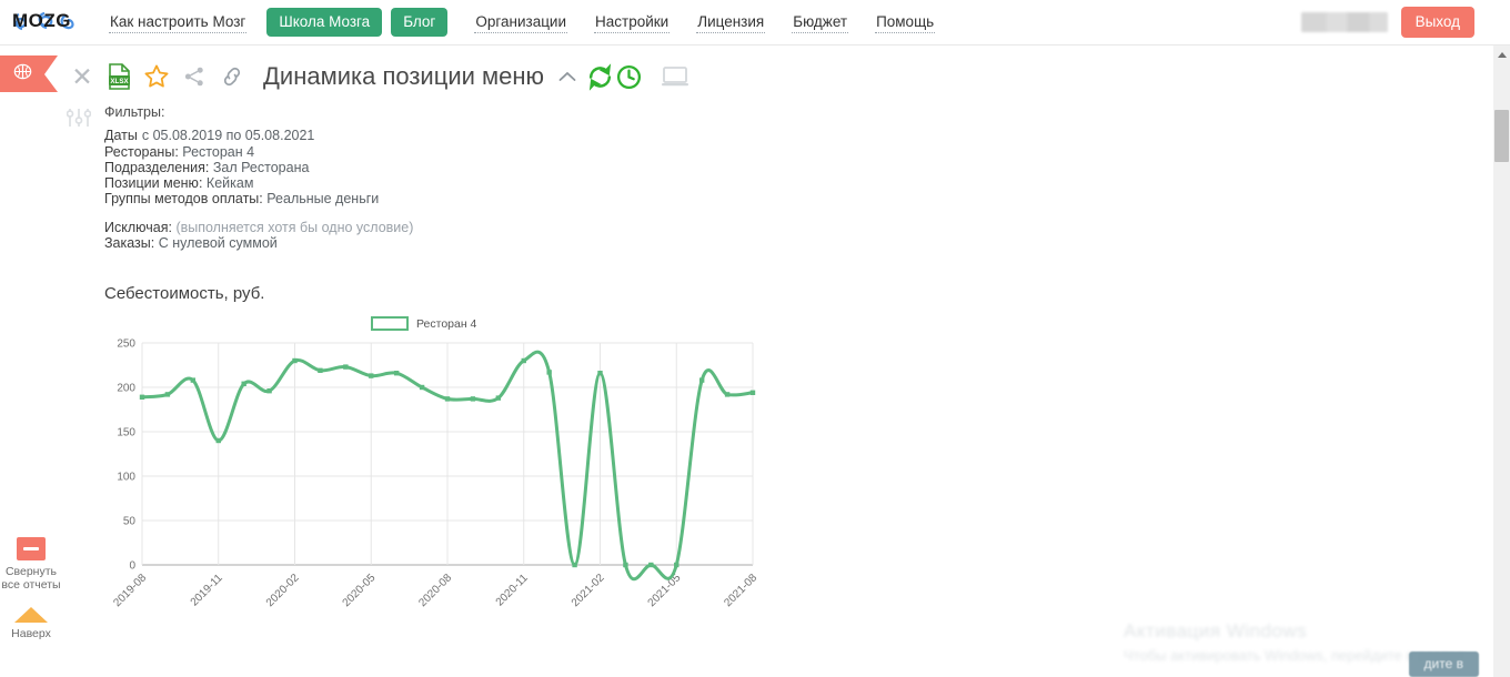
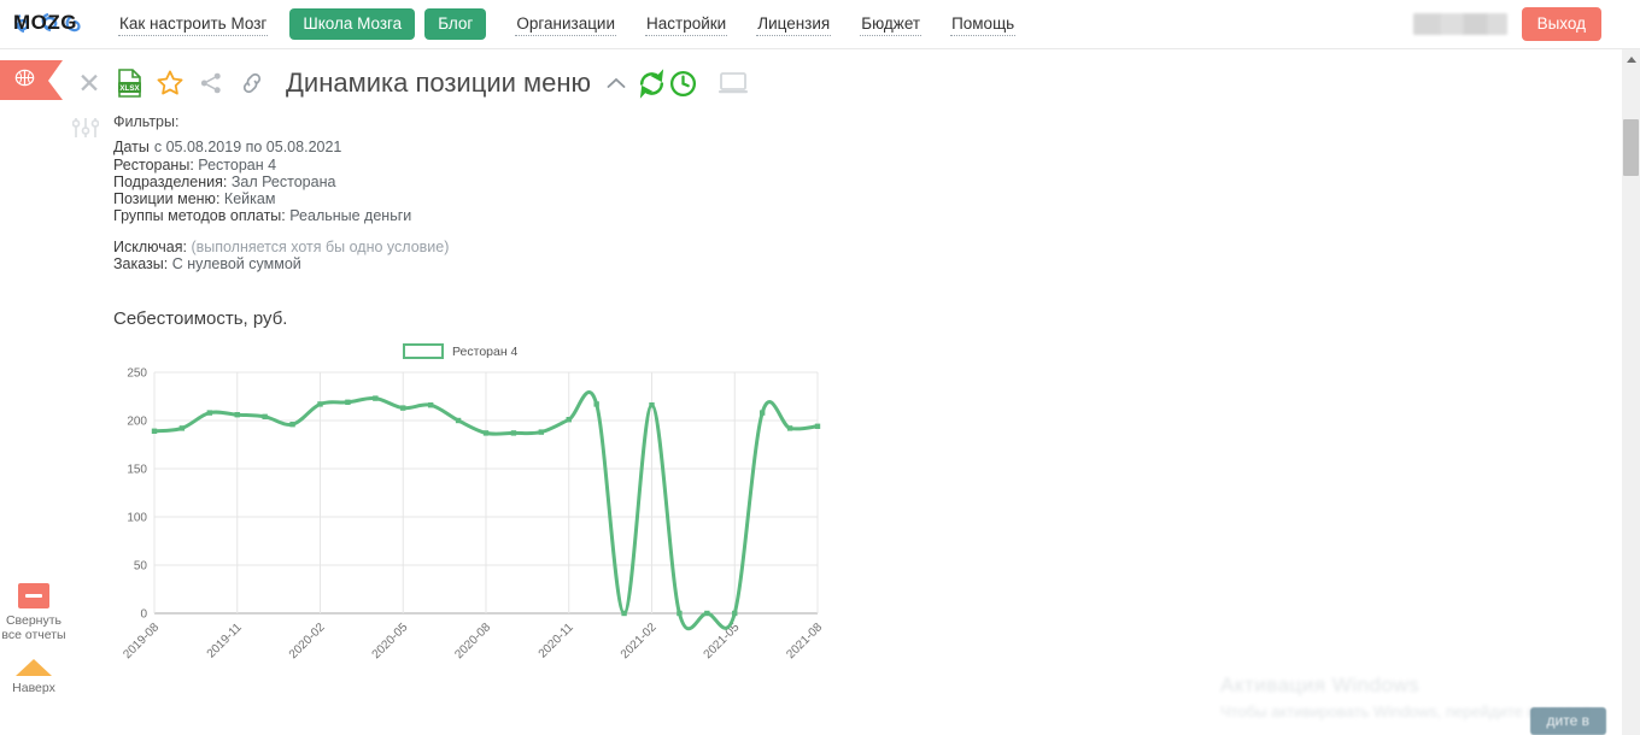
2019-11: 140 -> 210
2020-02: 230 -> 220
2020-11: 230 -> 200
